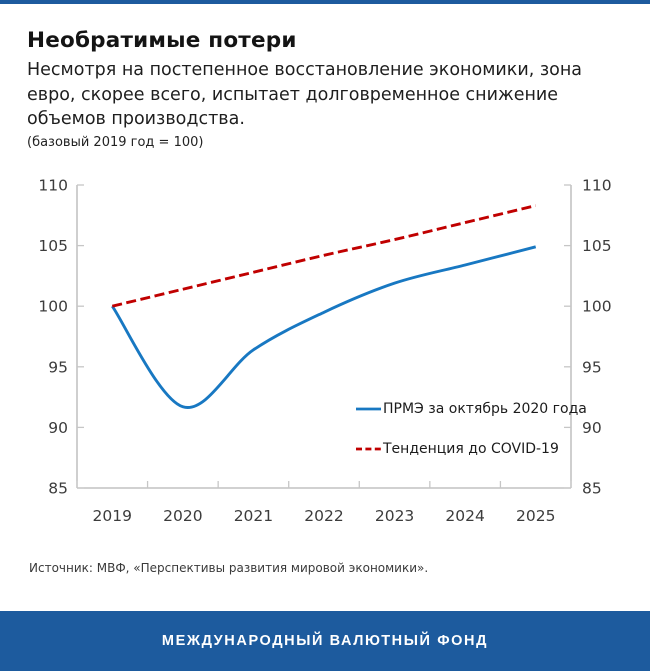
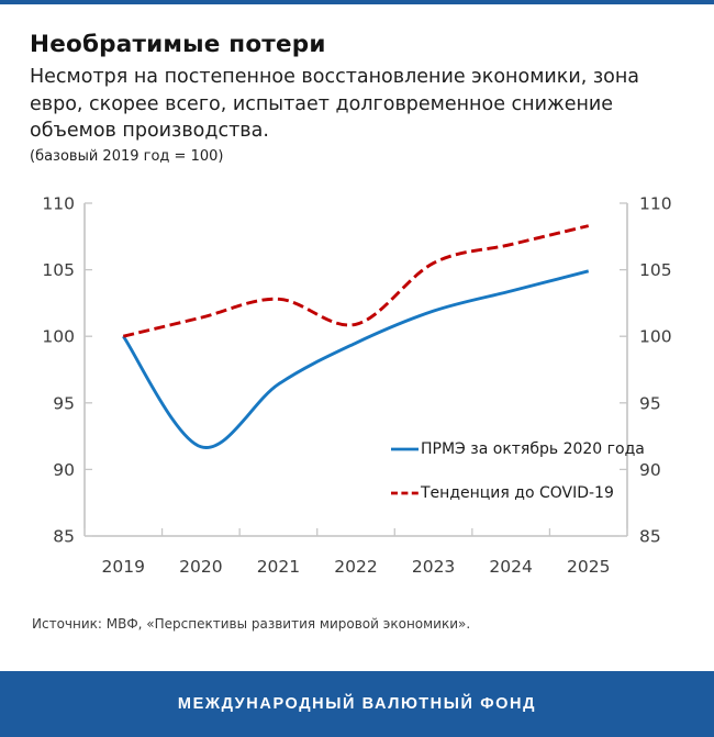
Тенденция до COVID-19/2022: 104.2 -> 100.9
